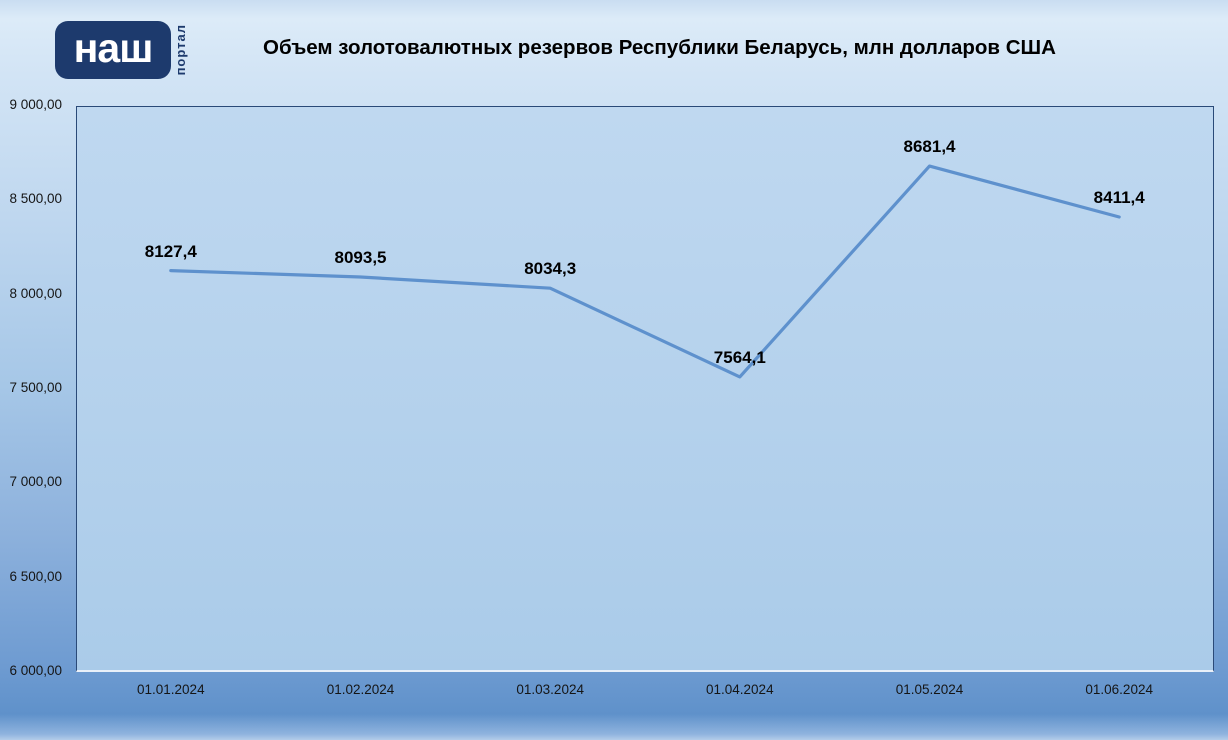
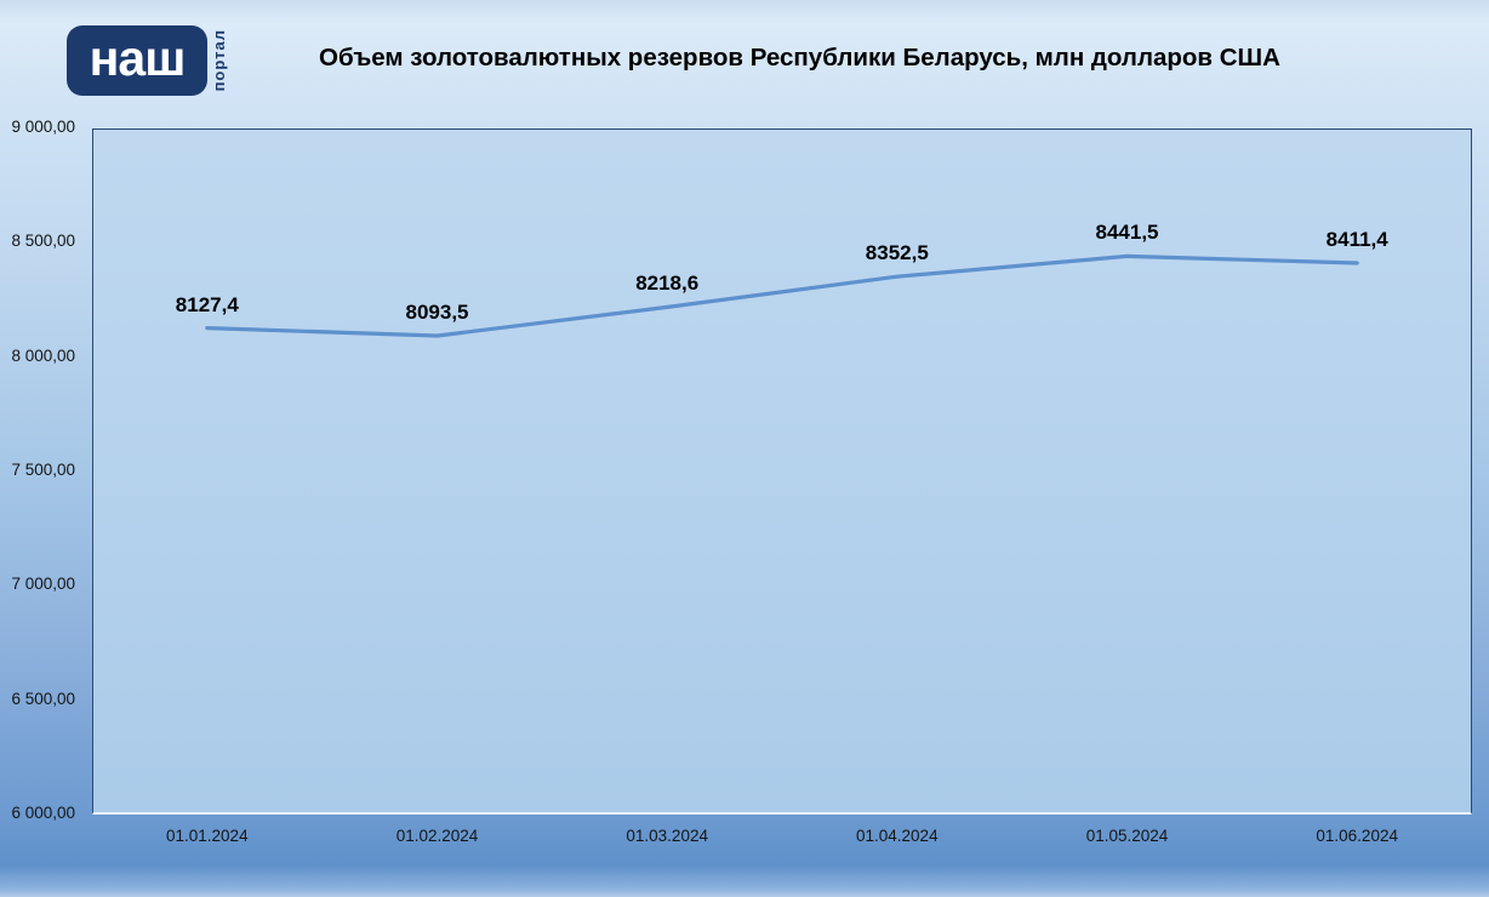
01.03.2024: 8034,3 -> 8218,6
01.04.2024: 7564,1 -> 8352,5
01.05.2024: 8681,4 -> 8441,5
